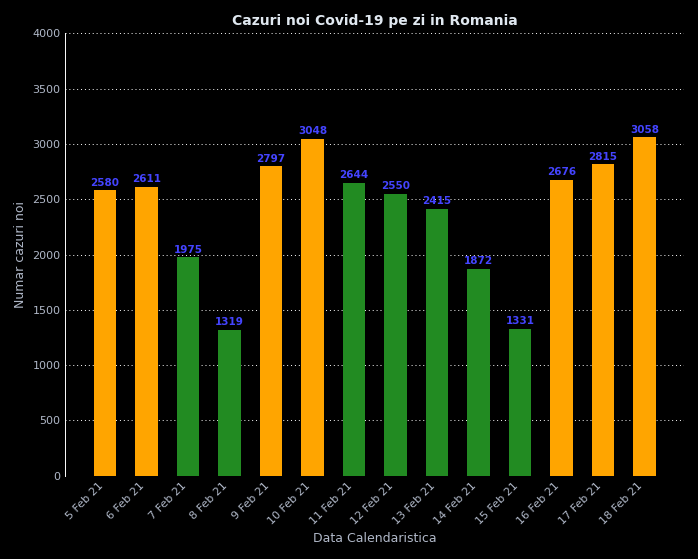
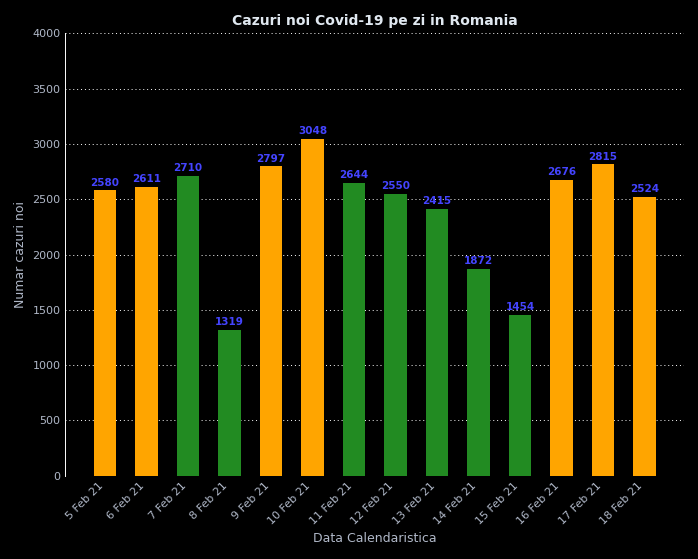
7 Feb 21: 1975 -> 2710
15 Feb 21: 1331 -> 1454
18 Feb 21: 3058 -> 2524
